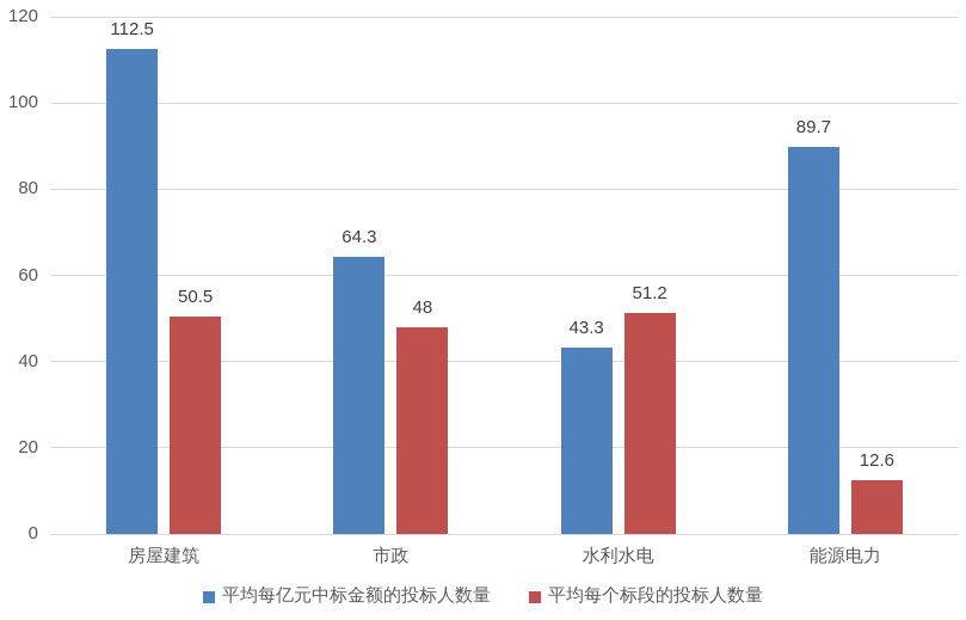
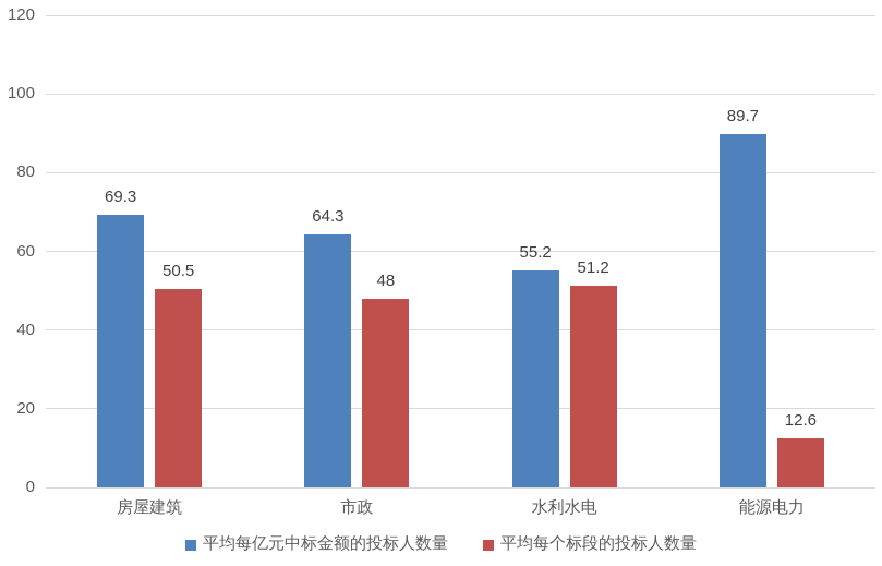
平均每亿元中标金额的投标人数量/房屋建筑: 112.5 -> 69.3
平均每亿元中标金额的投标人数量/水利水电: 43.3 -> 55.2
